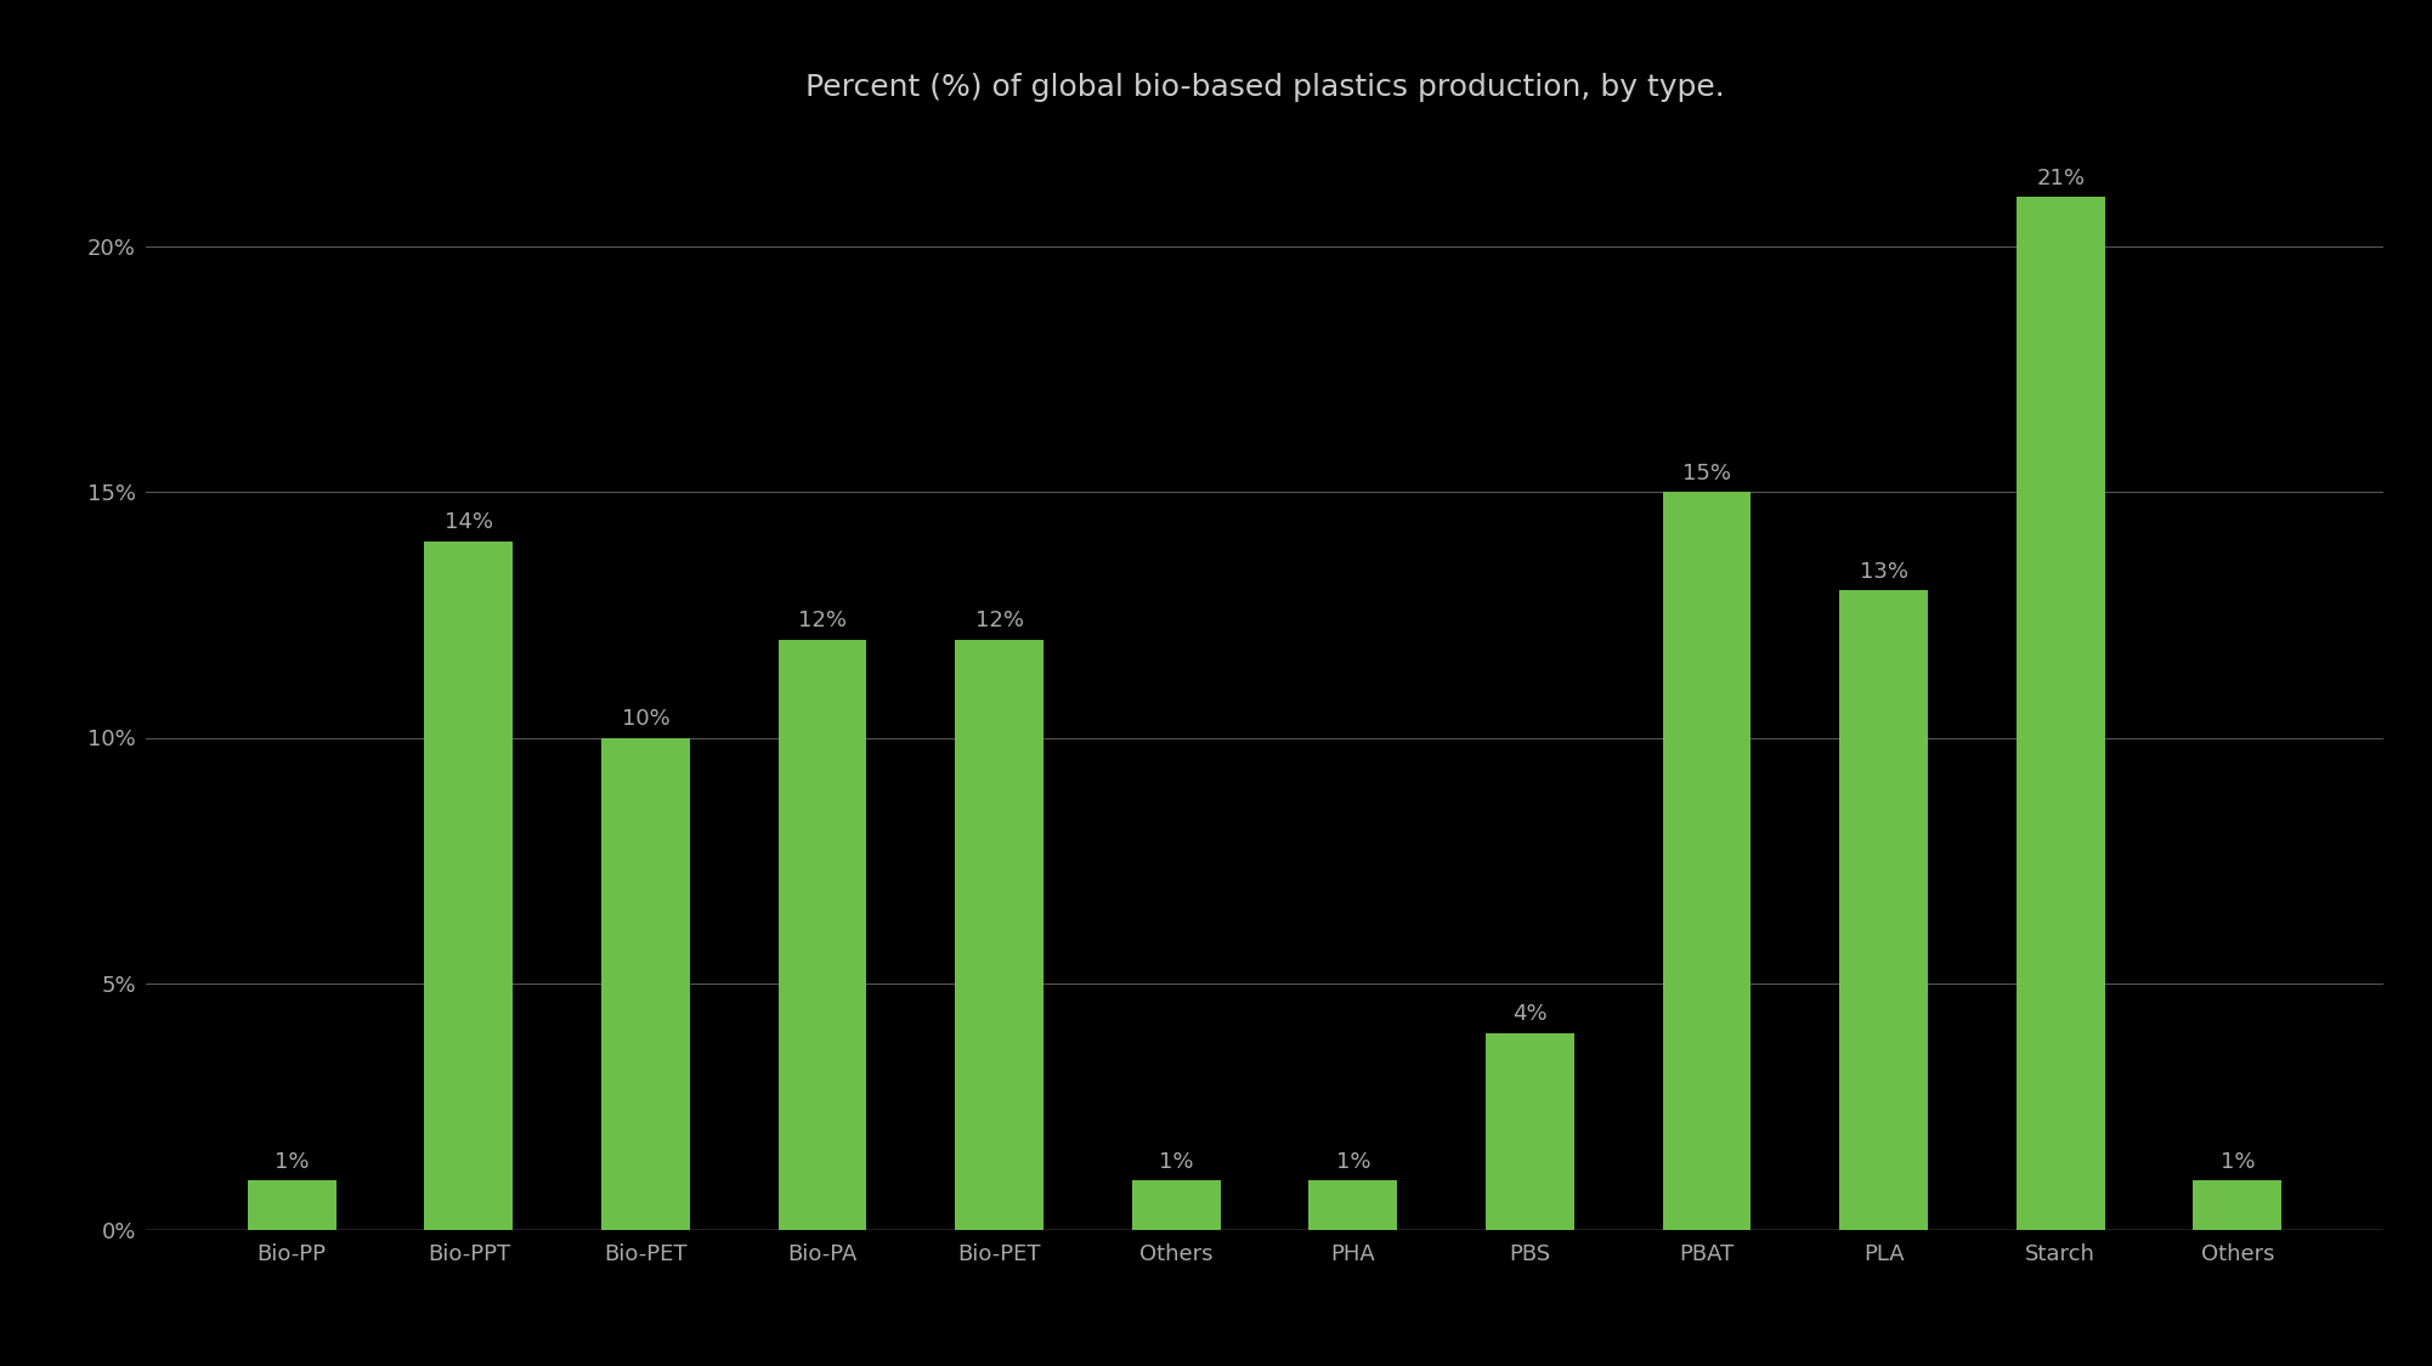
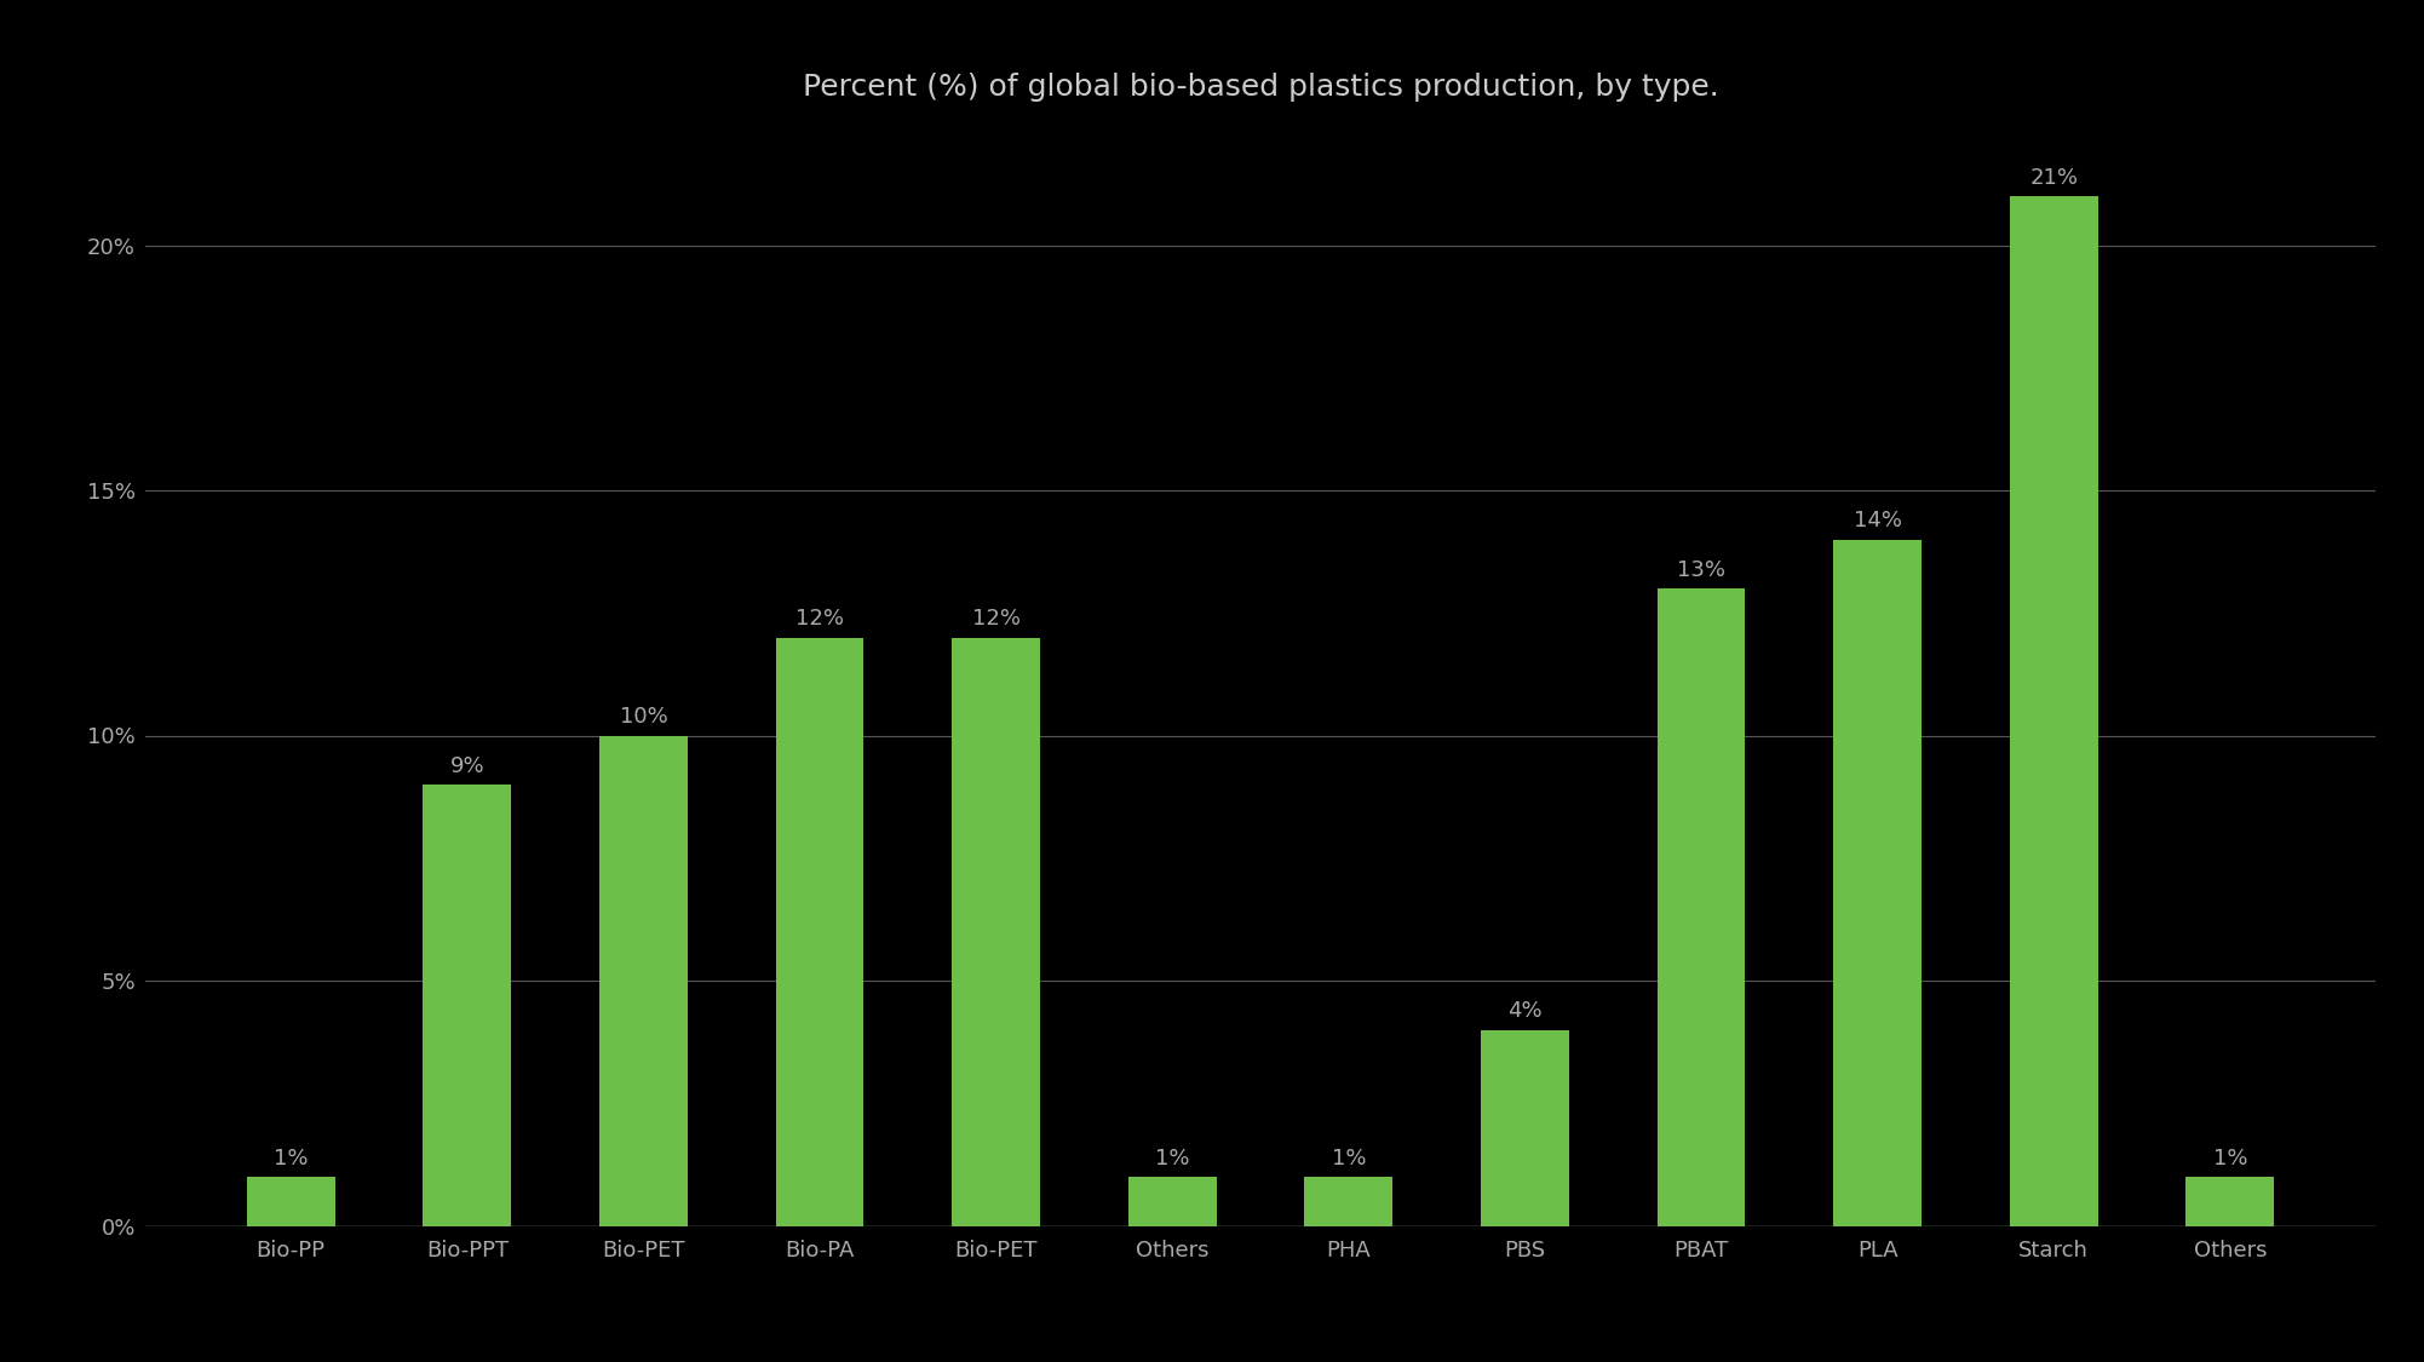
Bio-PPT: 14% -> 9%
PBAT: 15% -> 13%
PLA: 13% -> 14%
